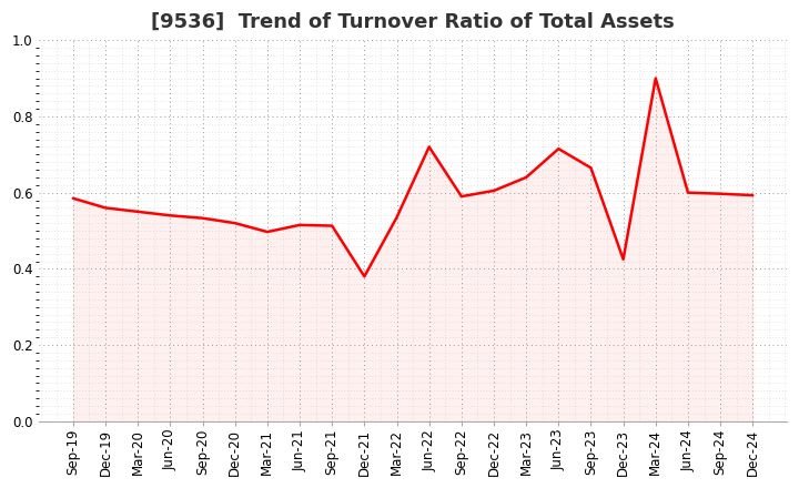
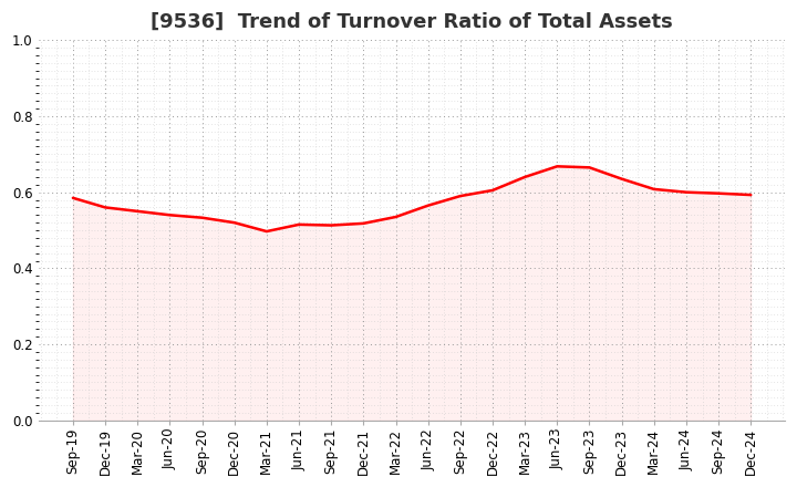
Dec-21: 0.380 -> 0.518
Jun-22: 0.720 -> 0.565
Jun-23: 0.715 -> 0.668
Dec-23: 0.425 -> 0.635
Mar-24: 0.900 -> 0.608
